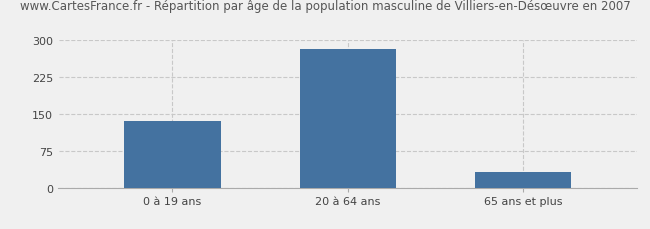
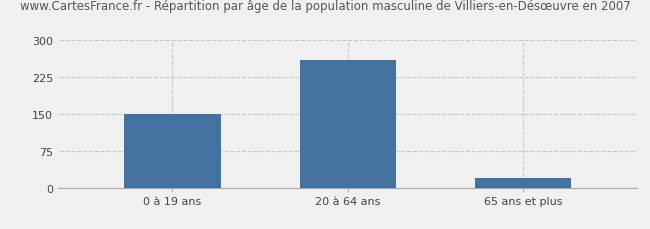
0 à 19 ans: 136 -> 150
20 à 64 ans: 283 -> 260
65 ans et plus: 32 -> 20
